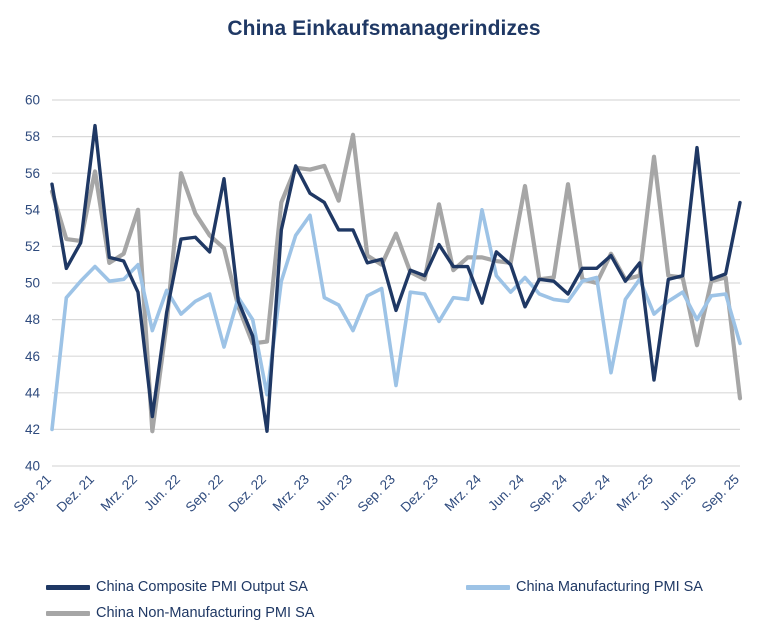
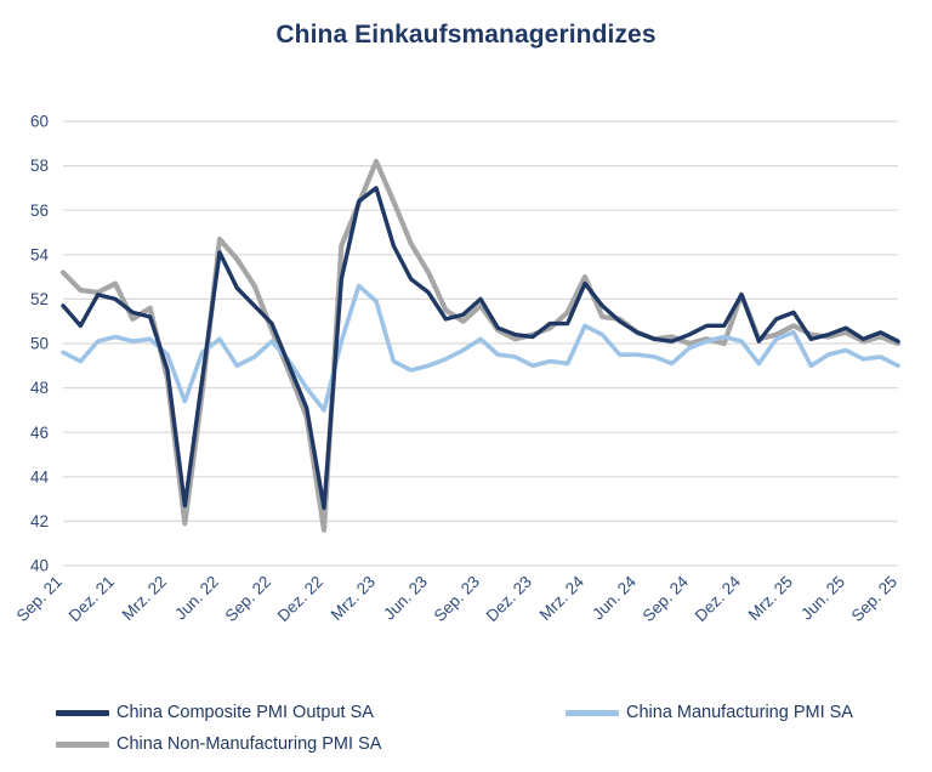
China Composite PMI Output SA/Sep. 21: 55.4 -> 51.7
China Manufacturing PMI SA/Sep. 21: 42.0 -> 49.6
China Non-Manufacturing PMI SA/Sep. 21: 55.0 -> 53.2
China Composite PMI Output SA/Dez. 21: 58.6 -> 52.0
China Manufacturing PMI SA/Dez. 21: 50.9 -> 50.3
China Non-Manufacturing PMI SA/Dez. 21: 56.1 -> 52.7
China Composite PMI Output SA/Mrz. 22: 49.5 -> 48.8
China Manufacturing PMI SA/Mrz. 22: 51.0 -> 49.5
China Non-Manufacturing PMI SA/Mrz. 22: 54.0 -> 48.4
China Composite PMI Output SA/Jun. 22: 52.4 -> 54.1
China Manufacturing PMI SA/Jun. 22: 48.3 -> 50.2
China Non-Manufacturing PMI SA/Jun. 22: 56.0 -> 54.7
China Composite PMI Output SA/Sep. 22: 55.7 -> 50.9
China Manufacturing PMI SA/Sep. 22: 46.5 -> 50.1
China Non-Manufacturing PMI SA/Sep. 22: 51.9 -> 50.6
China Composite PMI Output SA/Dez. 22: 41.9 -> 42.6
China Manufacturing PMI SA/Dez. 22: 43.9 -> 47.0
China Non-Manufacturing PMI SA/Dez. 22: 46.8 -> 41.6
China Composite PMI Output SA/Mrz. 23: 54.9 -> 57.0
China Manufacturing PMI SA/Mrz. 23: 53.7 -> 51.9
China Non-Manufacturing PMI SA/Mrz. 23: 56.2 -> 58.2
China Composite PMI Output SA/Jun. 23: 52.9 -> 52.3
China Manufacturing PMI SA/Jun. 23: 47.4 -> 49.0
China Non-Manufacturing PMI SA/Jun. 23: 58.1 -> 53.2
China Composite PMI Output SA/Sep. 23: 48.5 -> 52.0
China Manufacturing PMI SA/Sep. 23: 44.4 -> 50.2
China Non-Manufacturing PMI SA/Sep. 23: 52.7 -> 51.7
China Composite PMI Output SA/Dez. 23: 52.1 -> 50.3
China Manufacturing PMI SA/Dez. 23: 47.9 -> 49.0
China Non-Manufacturing PMI SA/Dez. 23: 54.3 -> 50.4
China Composite PMI Output SA/Mrz. 24: 48.9 -> 52.7
China Manufacturing PMI SA/Mrz. 24: 54.0 -> 50.8
China Non-Manufacturing PMI SA/Mrz. 24: 51.4 -> 53.0
China Composite PMI Output SA/Jun. 24: 48.7 -> 50.5
China Manufacturing PMI SA/Jun. 24: 50.3 -> 49.5
China Non-Manufacturing PMI SA/Jun. 24: 55.3 -> 50.5
China Composite PMI Output SA/Sep. 24: 49.4 -> 50.4
China Manufacturing PMI SA/Sep. 24: 49.0 -> 49.8
China Non-Manufacturing PMI SA/Sep. 24: 55.4 -> 50.0
China Composite PMI Output SA/Dez. 24: 51.5 -> 52.2
China Manufacturing PMI SA/Dez. 24: 45.1 -> 50.1
China Non-Manufacturing PMI SA/Dez. 24: 51.6 -> 52.2
China Composite PMI Output SA/Mrz. 25: 44.7 -> 51.4
China Manufacturing PMI SA/Mrz. 25: 48.3 -> 50.5
China Non-Manufacturing PMI SA/Mrz. 25: 56.9 -> 50.8
China Composite PMI Output SA/Jun. 25: 57.4 -> 50.7
China Manufacturing PMI SA/Jun. 25: 48.0 -> 49.7
China Non-Manufacturing PMI SA/Jun. 25: 46.6 -> 50.5
China Composite PMI Output SA/Sep. 25: 54.4 -> 50.1
China Manufacturing PMI SA/Sep. 25: 46.7 -> 49.0
China Non-Manufacturing PMI SA/Sep. 25: 43.7 -> 50.0
